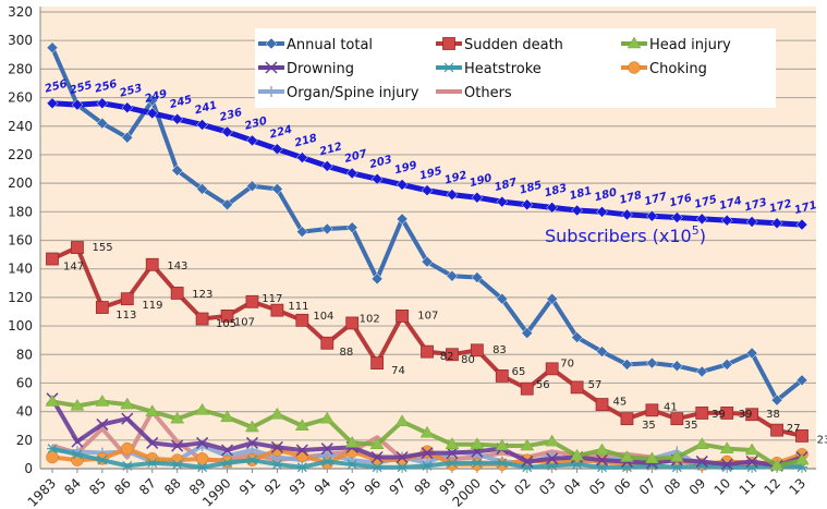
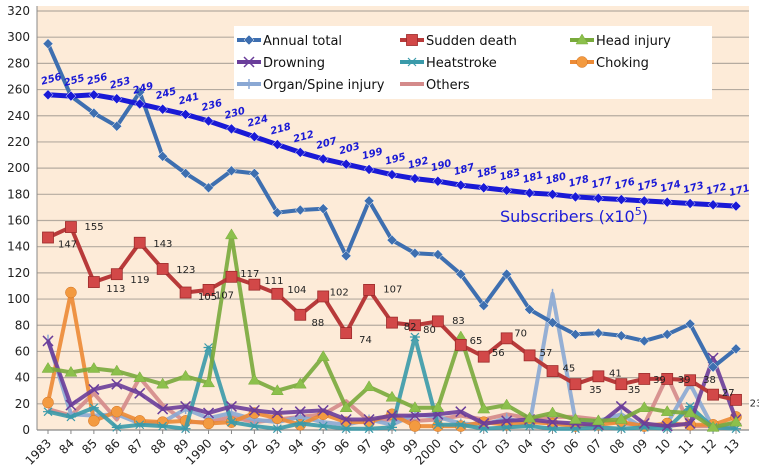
Drowning/1983: 49 -> 68
Choking/1983: 8 -> 21
Organ/Spine injury/1983: 13 -> 69
Choking/84: 6 -> 105
Heatstroke/85: 6 -> 17
Drowning/87: 18 -> 28
Heatstroke/1990: 4 -> 63
Head injury/91: 29 -> 149
Head injury/95: 18 -> 56
Heatstroke/99: 4 -> 71
Head injury/01: 16 -> 71
Organ/Spine injury/05: 7 -> 104
Drowning/08: 6 -> 18
Others/10: 3 -> 41
Heatstroke/11: 1 -> 18
Organ/Spine injury/11: 4 -> 35
Drowning/12: 2 -> 55
